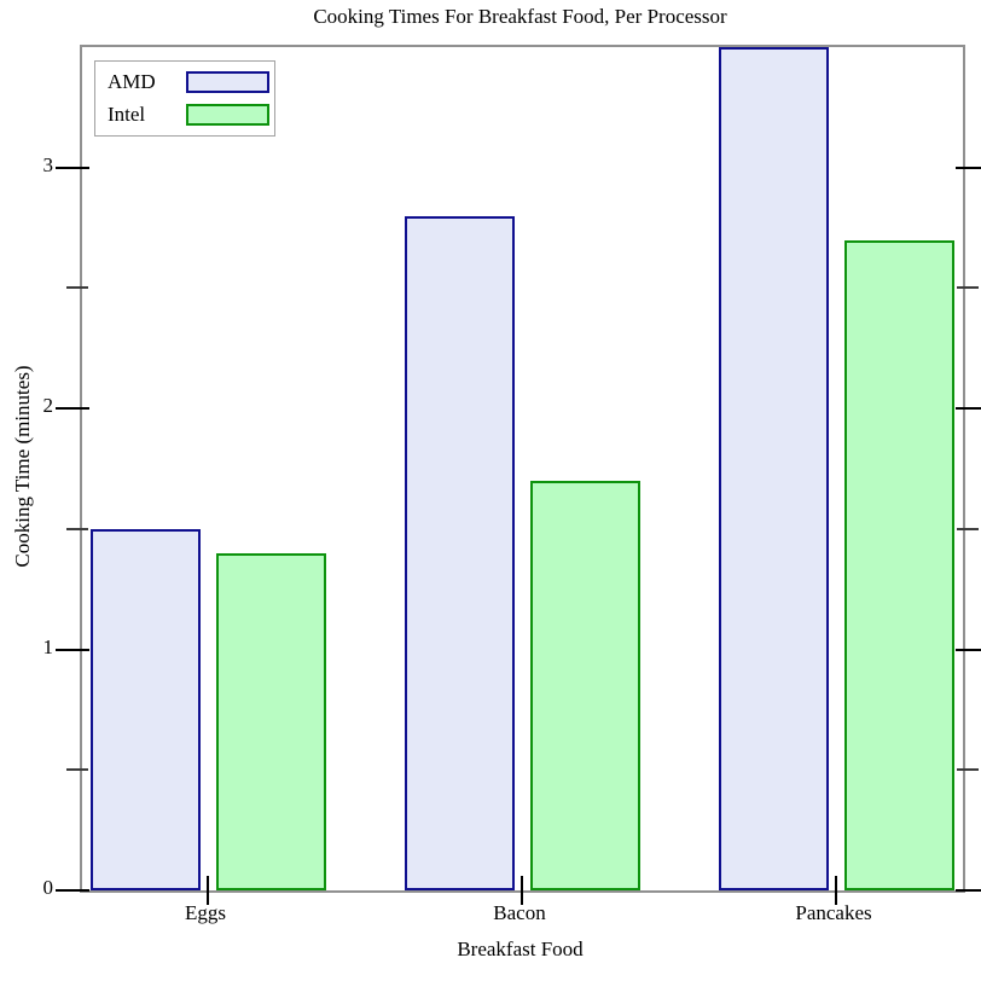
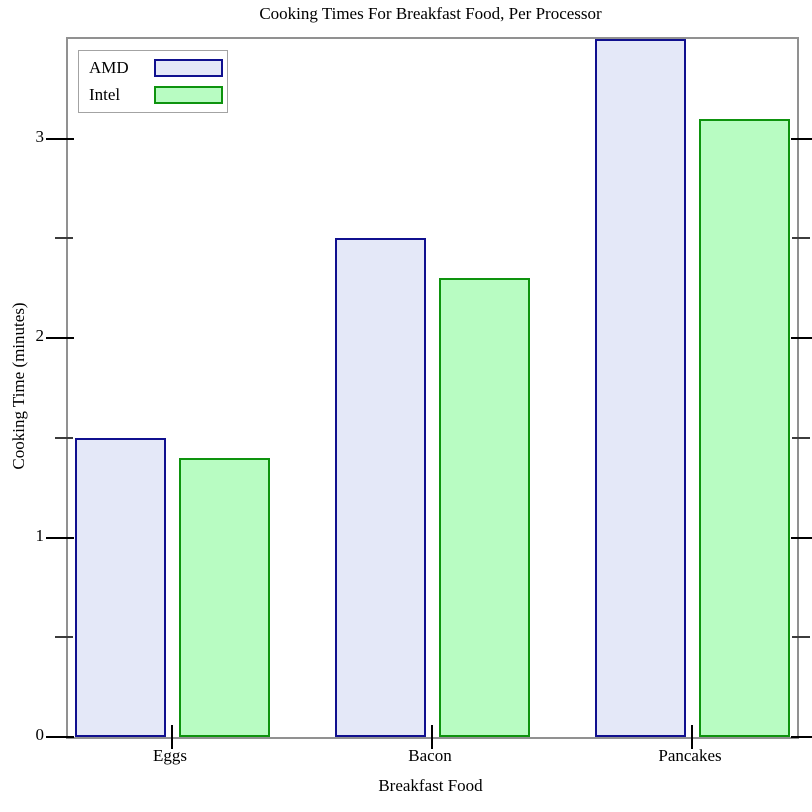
AMD/Bacon: 2.8 -> 2.5
Intel/Bacon: 1.7 -> 2.3
Intel/Pancakes: 2.7 -> 3.1
